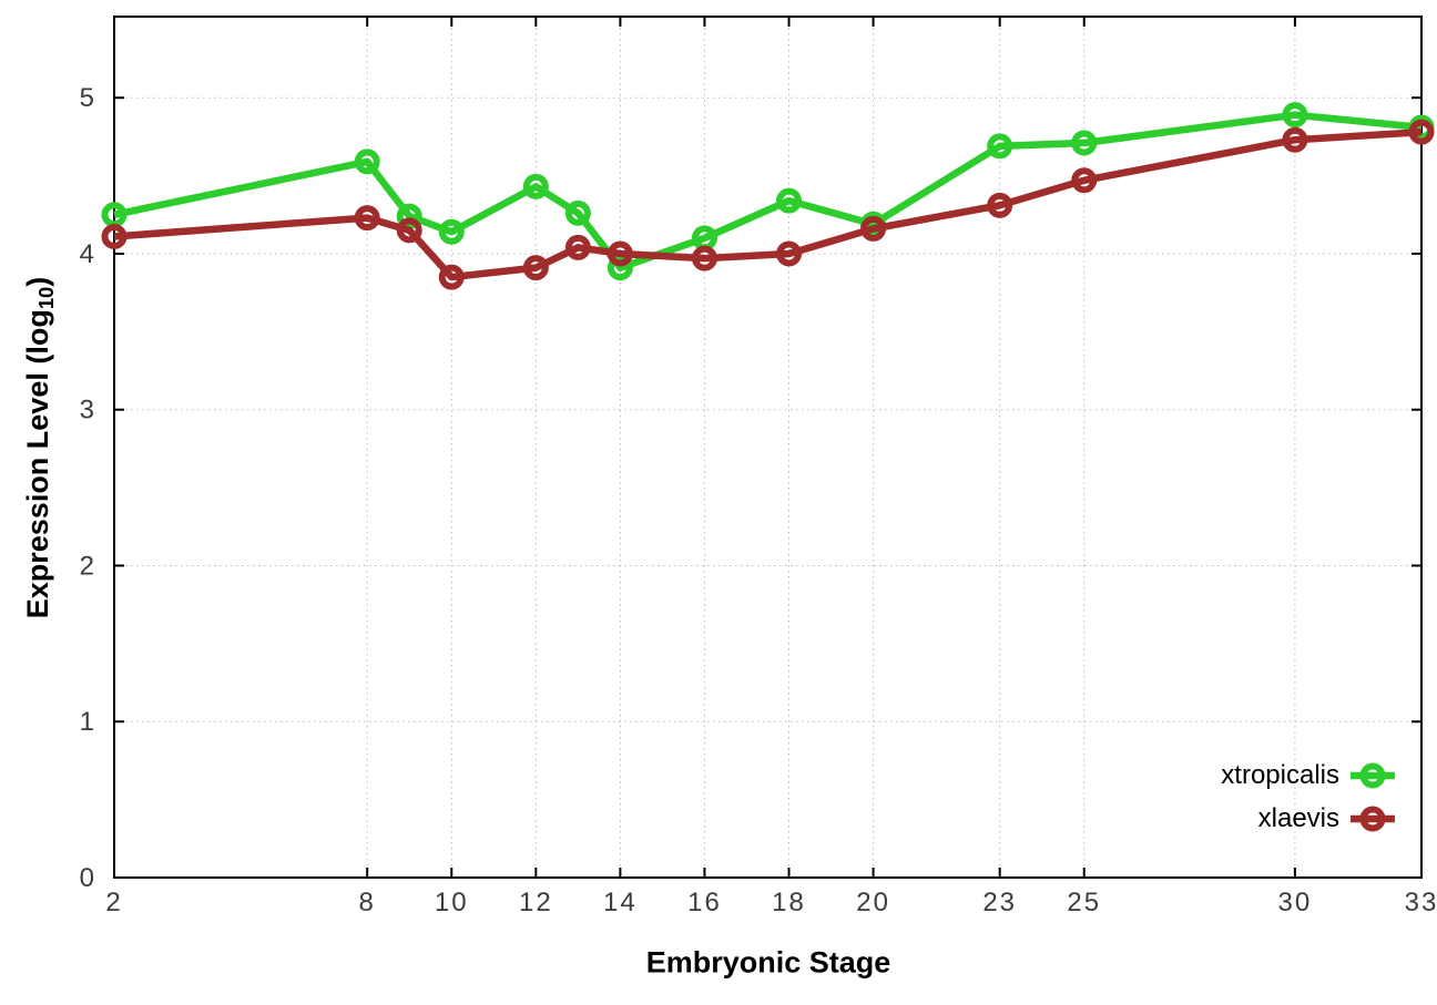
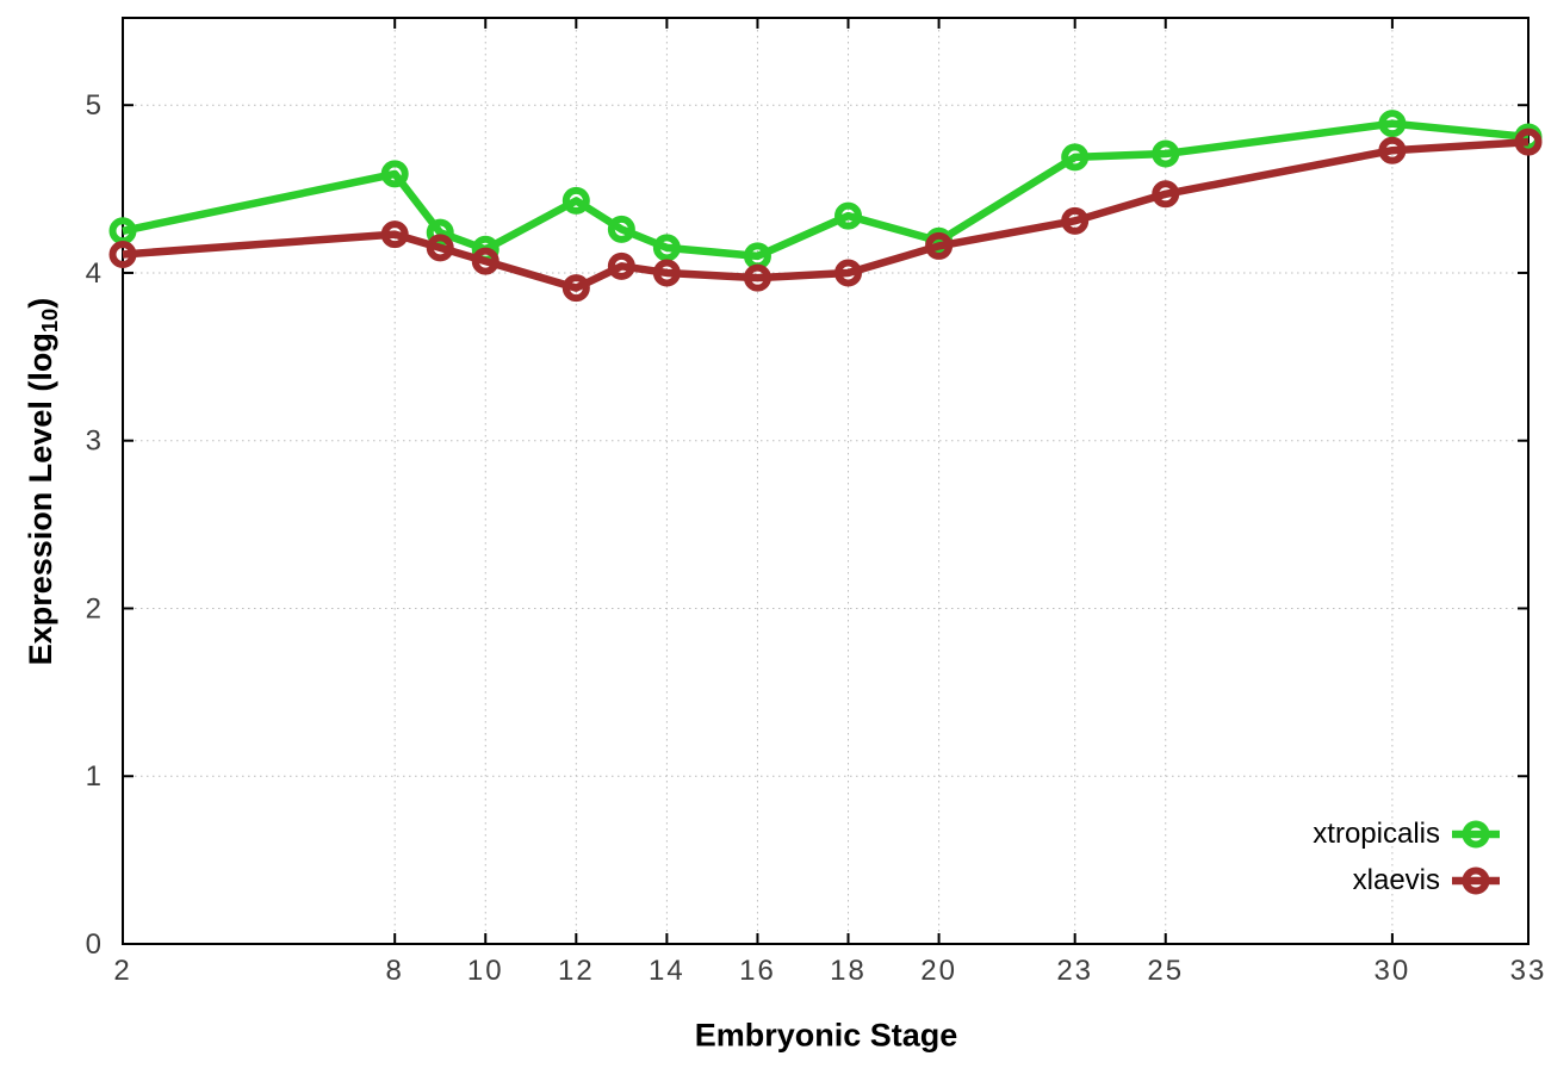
xlaevis/10: 3.85 -> 4.07
xtropicalis/14: 3.91 -> 4.15
